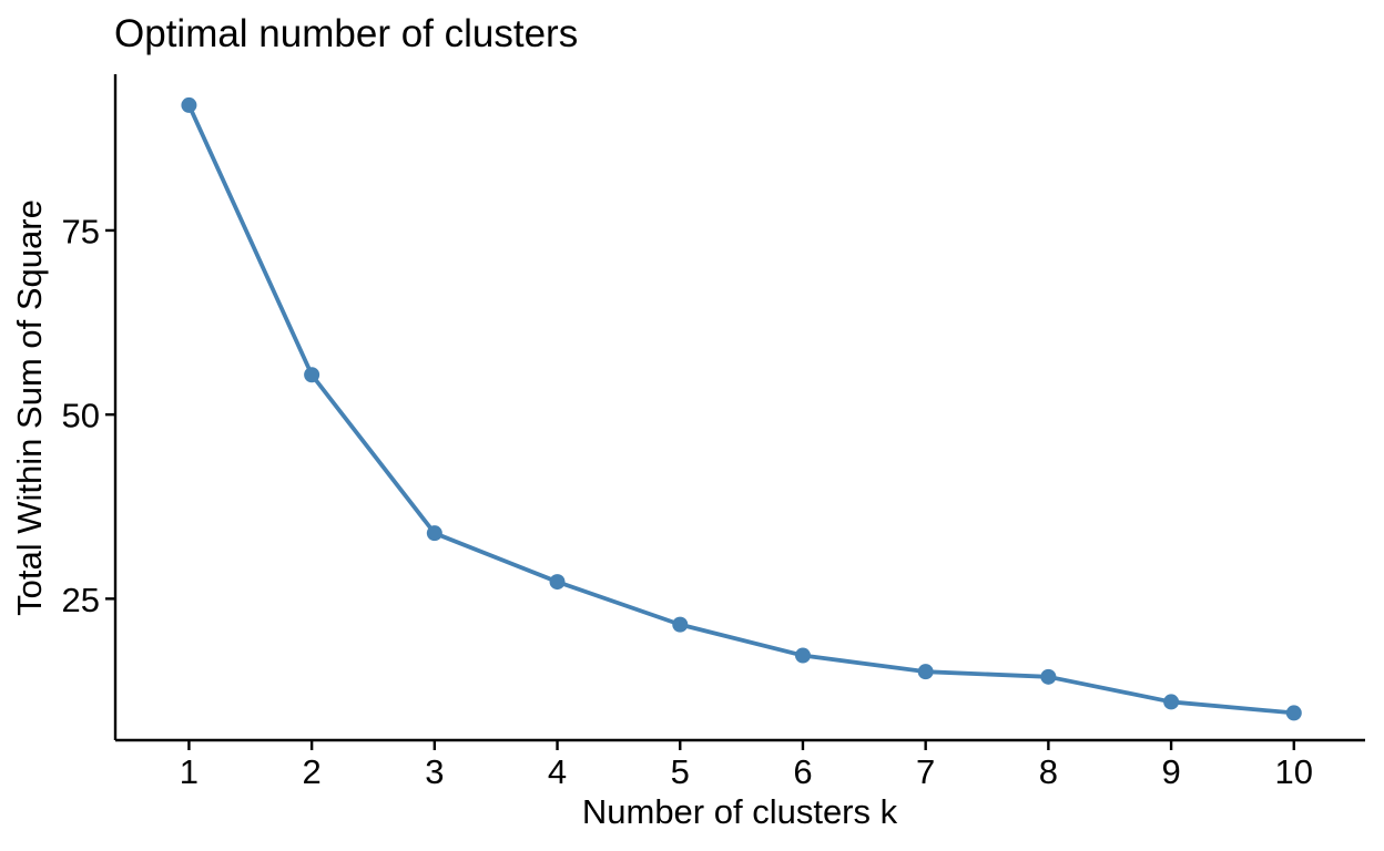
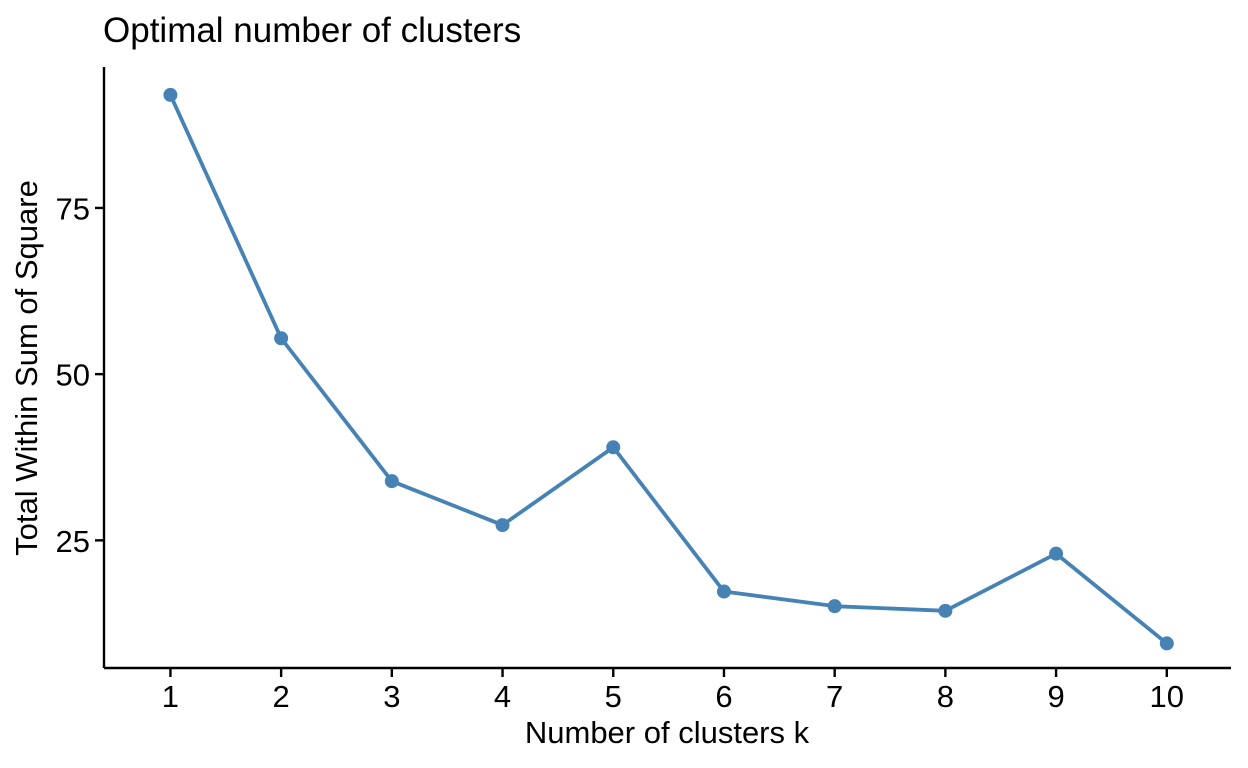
5: 22 -> 39
9: 11 -> 23
